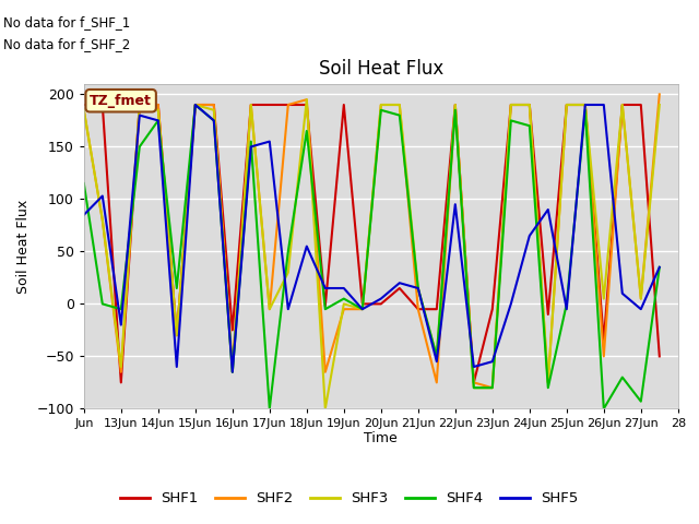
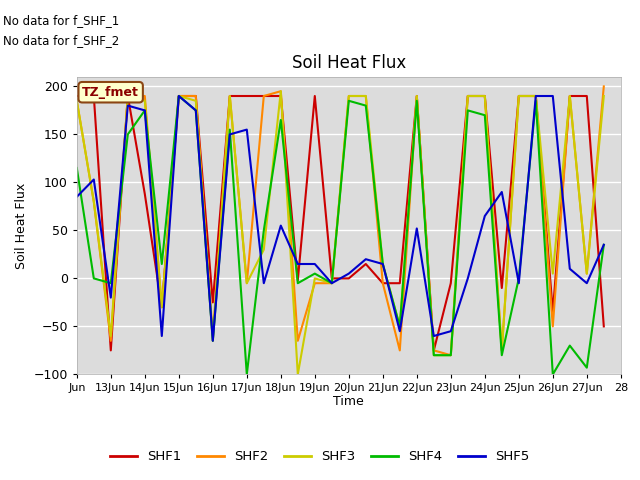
SHF1/14Jun: 190 -> 88
SHF5/22Jun: 95 -> 52
